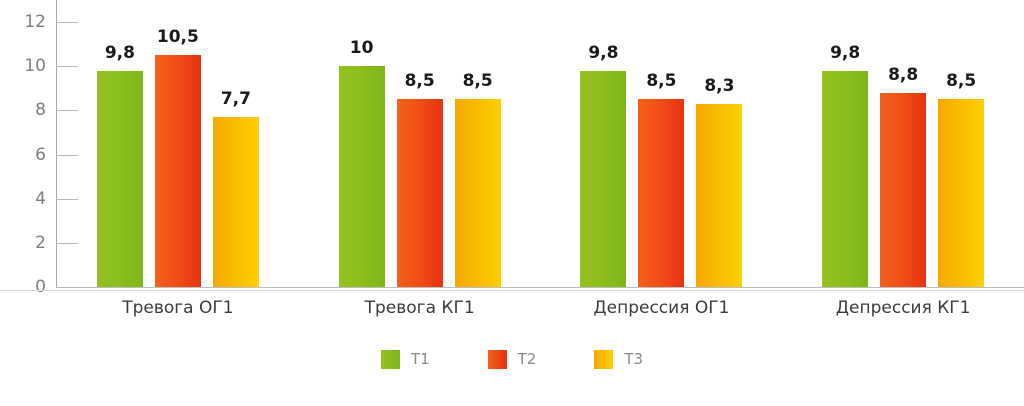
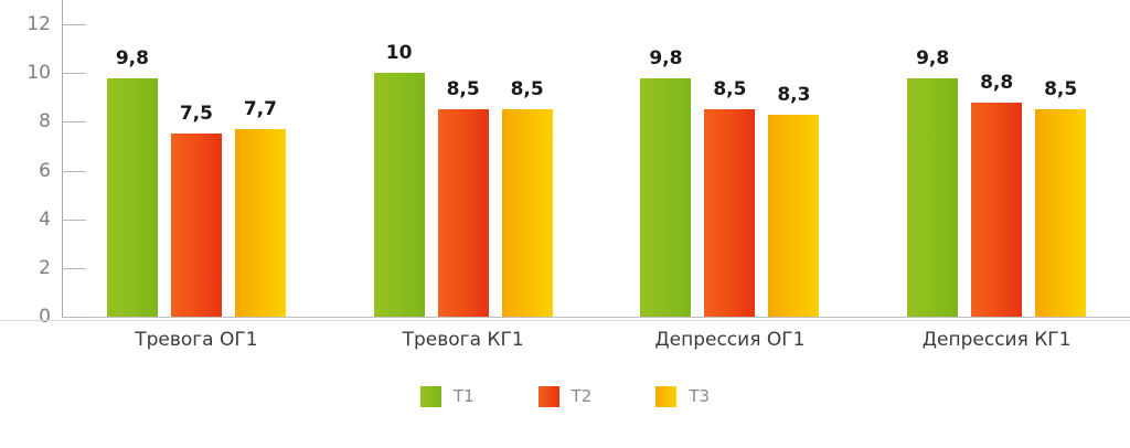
T2/Тревога ОГ1: 10,5 -> 7,5
